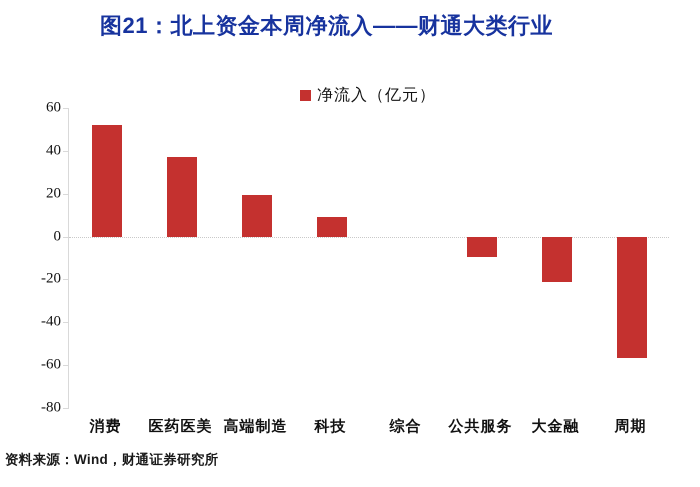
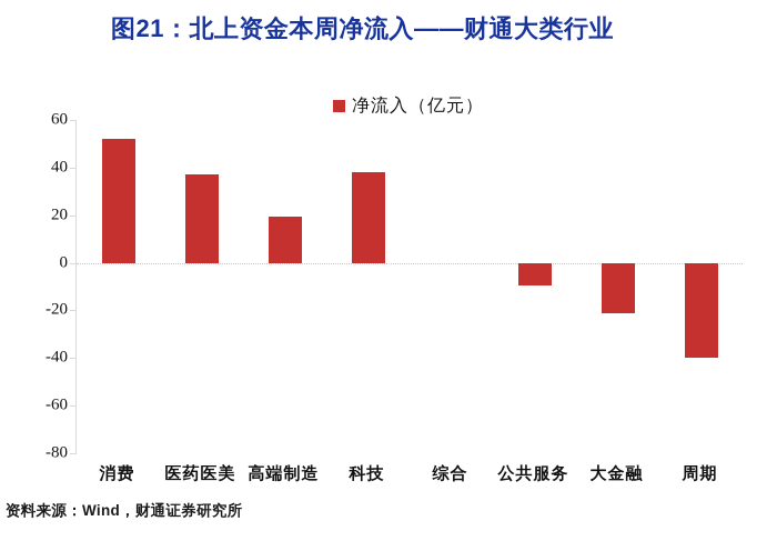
科技: 9 -> 38
周期: -56 -> -40
